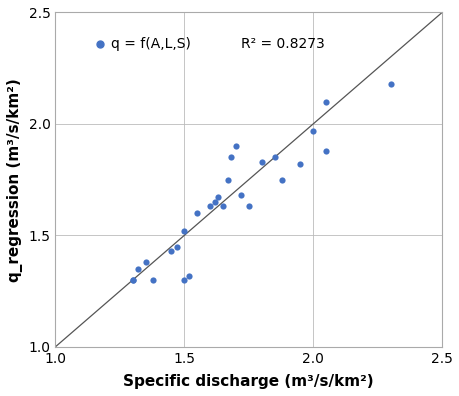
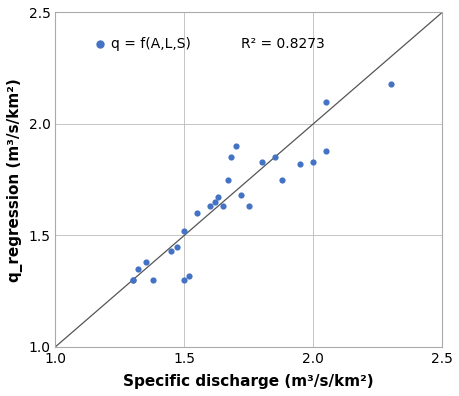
2.0: 1.97 -> 1.83
